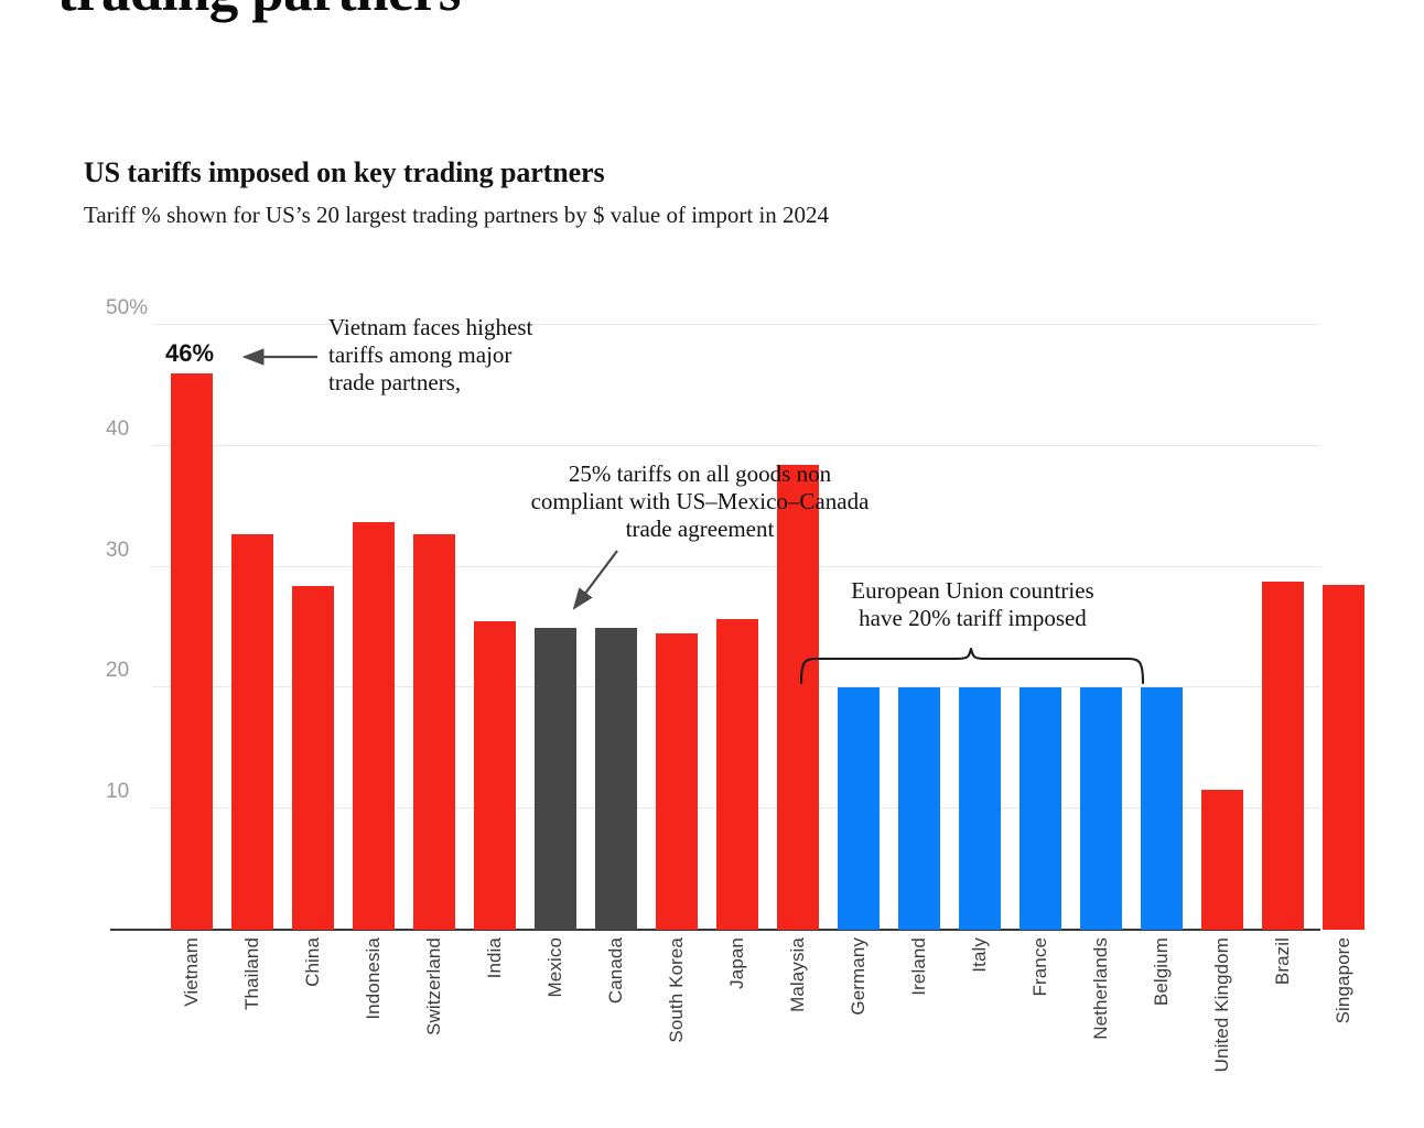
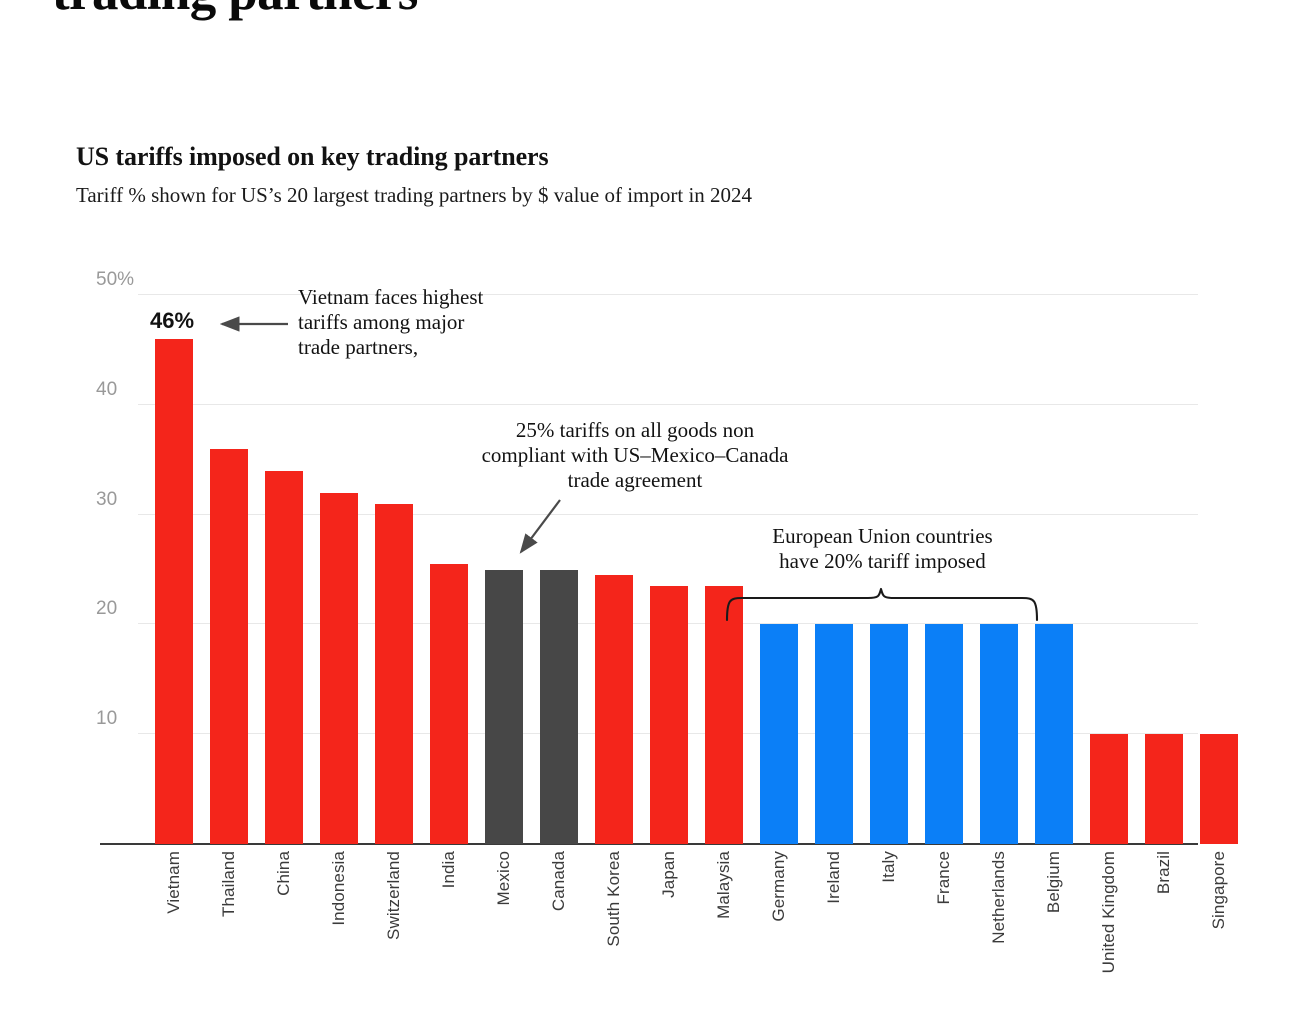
Thailand: 32.7% -> 36.0%
China: 28.4% -> 34.0%
Indonesia: 33.7% -> 32.0%
Switzerland: 32.7% -> 31.0%
Japan: 25.7% -> 23.5%
Malaysia: 38.4% -> 23.5%
United Kingdom: 11.6% -> 10.0%
Brazil: 28.8% -> 10.0%
Singapore: 28.5% -> 10.0%
